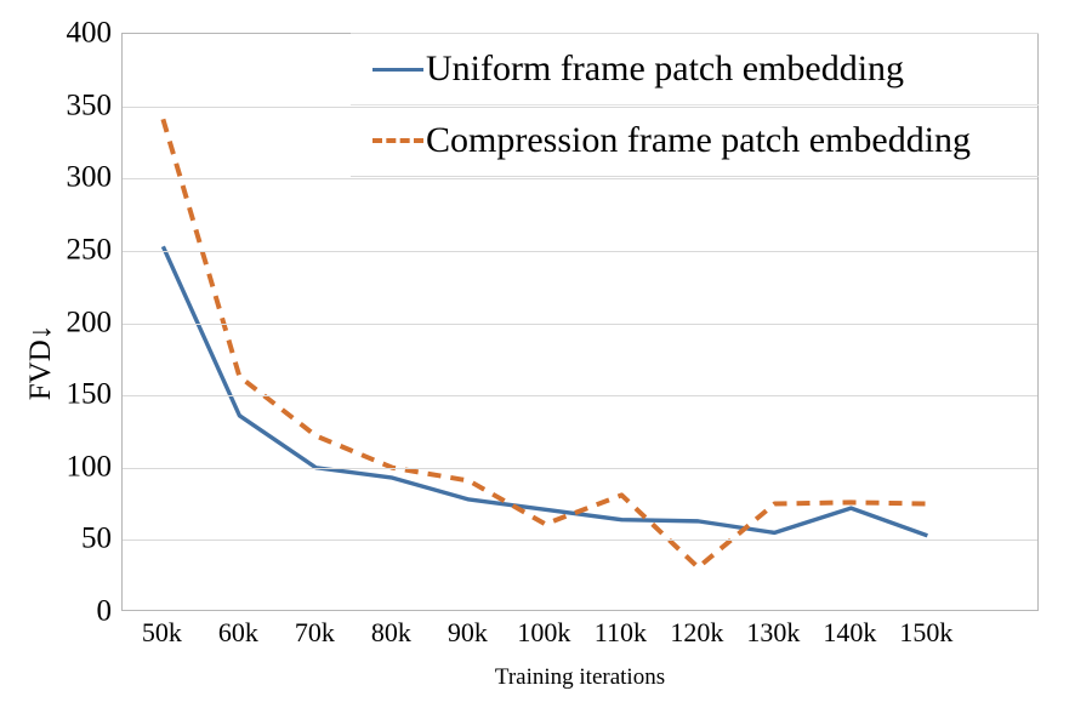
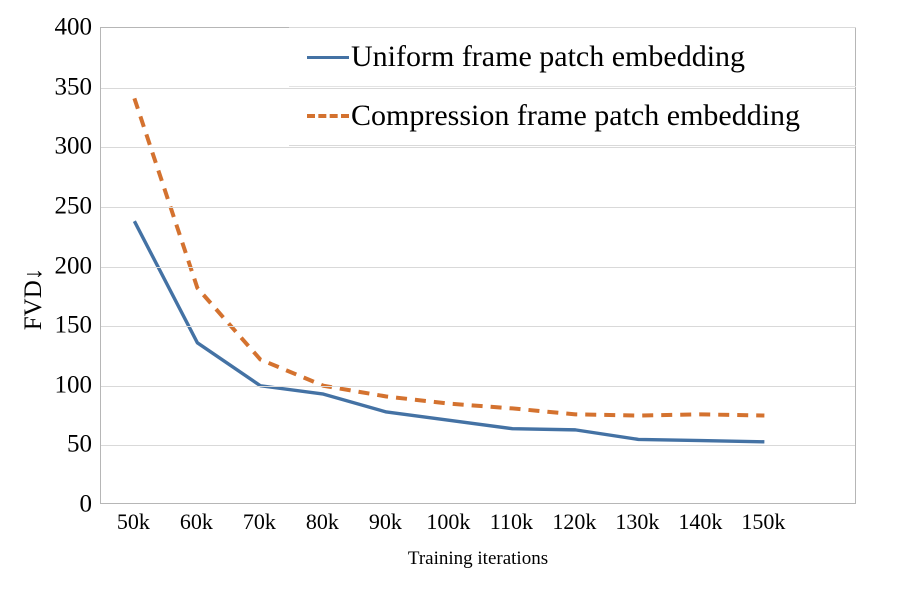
Uniform frame patch embedding/50k: 253 -> 238
Compression frame patch embedding/60k: 163 -> 182
Compression frame patch embedding/100k: 61 -> 85
Compression frame patch embedding/120k: 31 -> 76
Uniform frame patch embedding/140k: 72 -> 54
